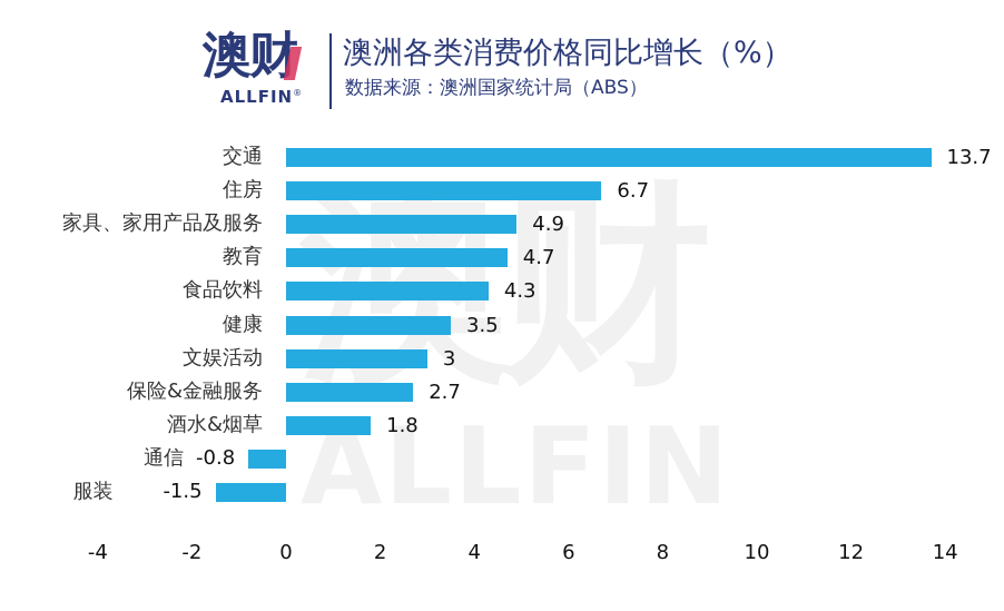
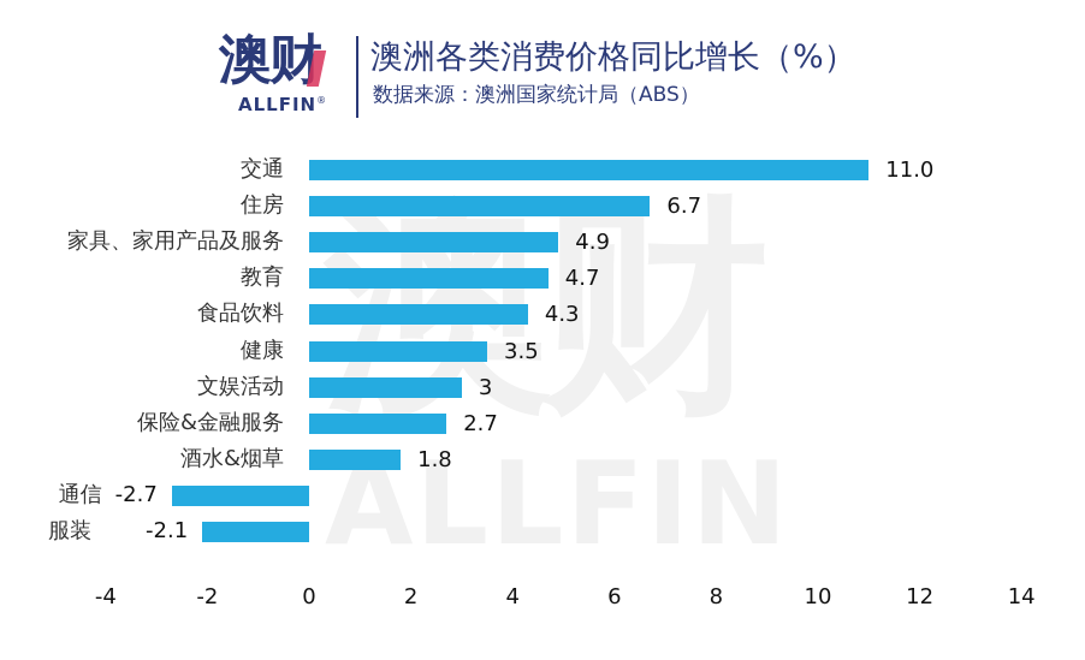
交通: 13.7 -> 11.0
通信: -0.8 -> -2.7
服装: -1.5 -> -2.1
